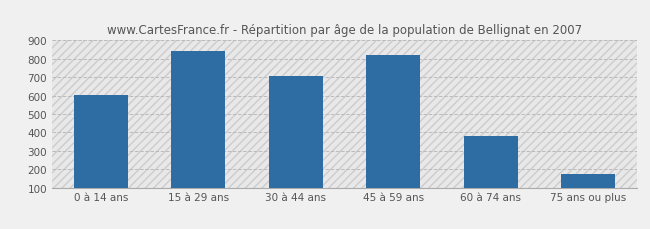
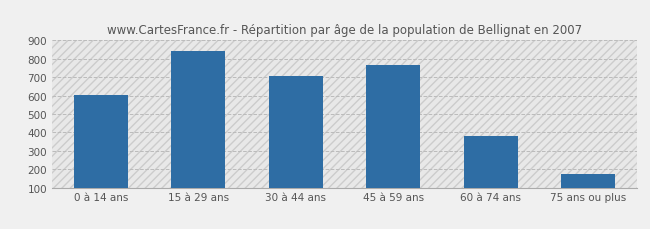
45 à 59 ans: 820 -> 770
